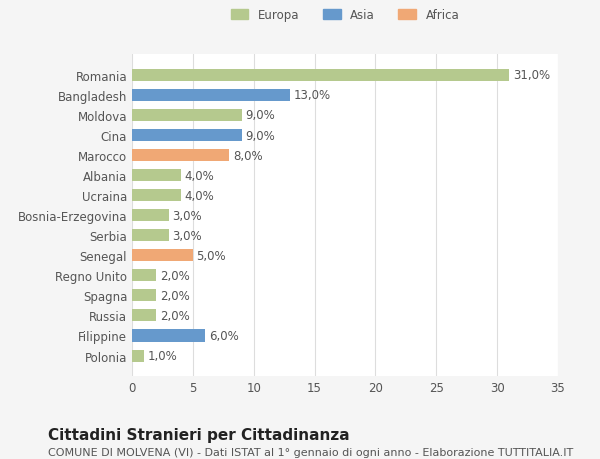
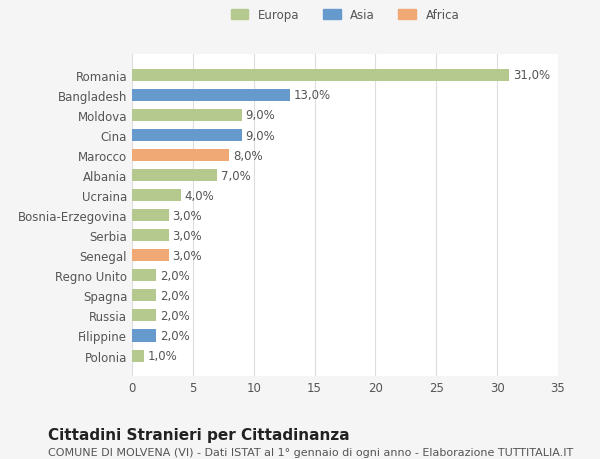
Albania: 4,0% -> 7,0%
Senegal: 5,0% -> 3,0%
Filippine: 6,0% -> 2,0%
